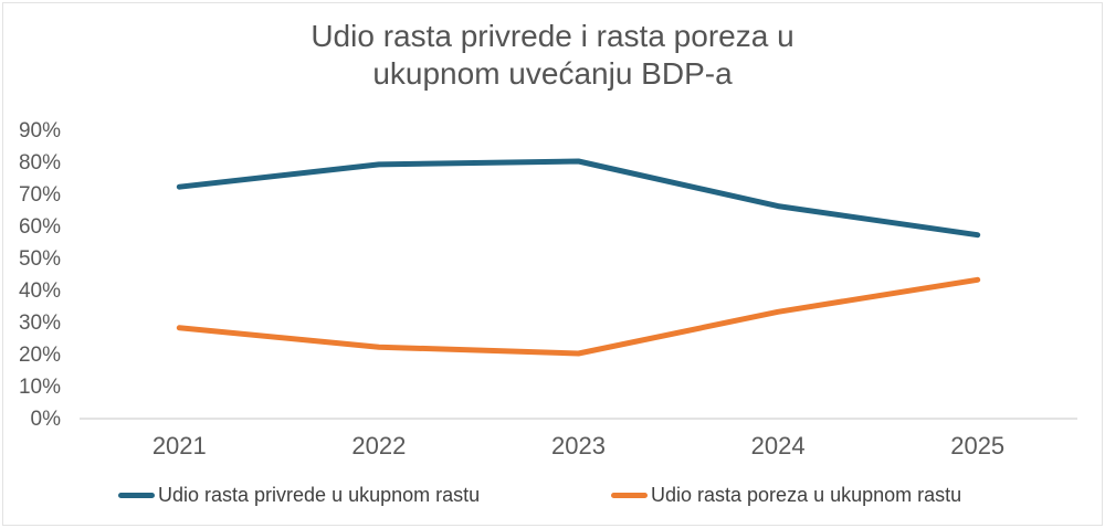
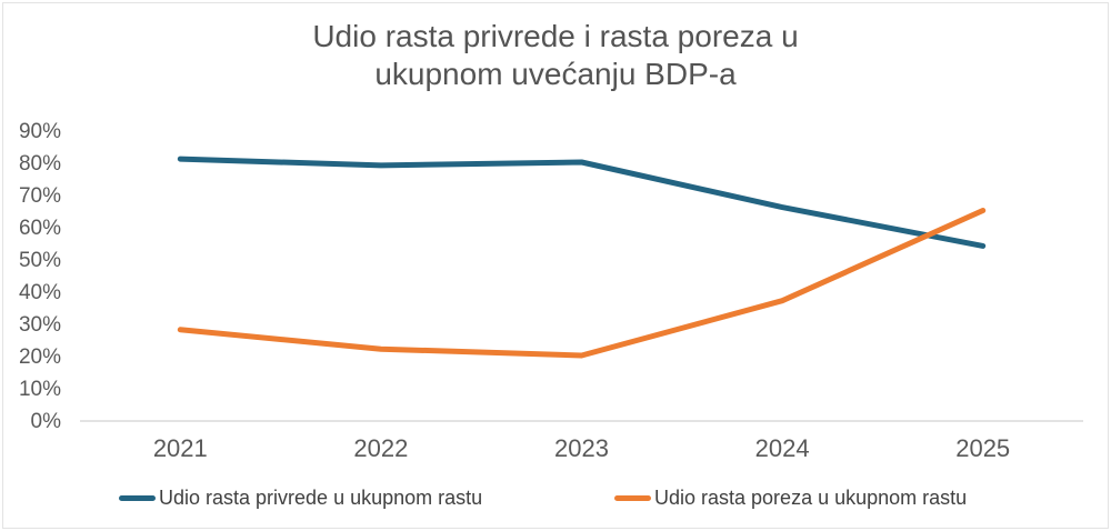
Udio rasta privrede u ukupnom rastu/2021: 72% -> 81%
Udio rasta poreza u ukupnom rastu/2024: 33% -> 37%
Udio rasta privrede u ukupnom rastu/2025: 57% -> 54%
Udio rasta poreza u ukupnom rastu/2025: 43% -> 65%
